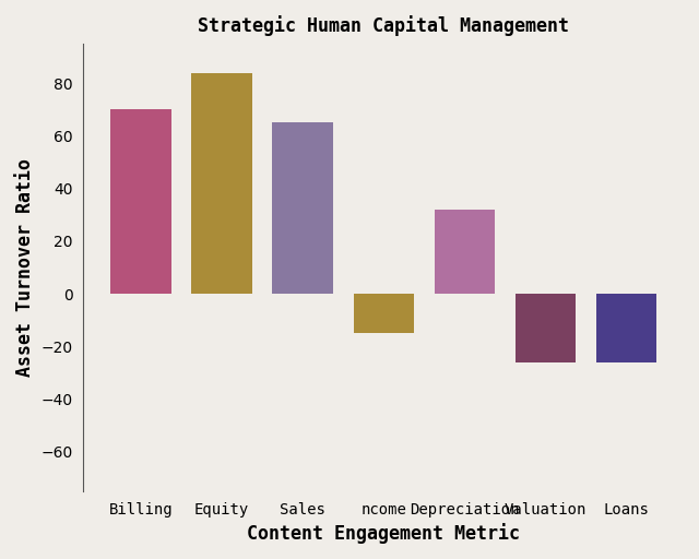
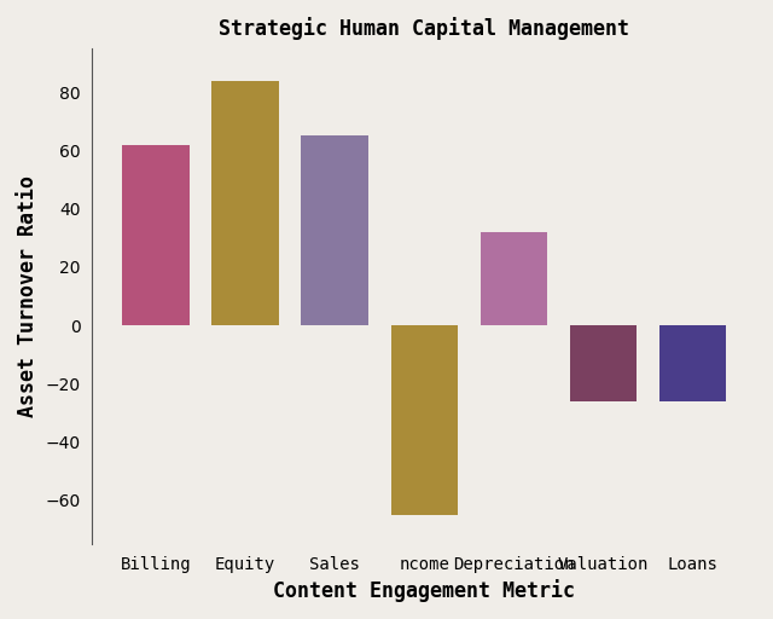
Billing: 70 -> 62
ncome: -15 -> -65
